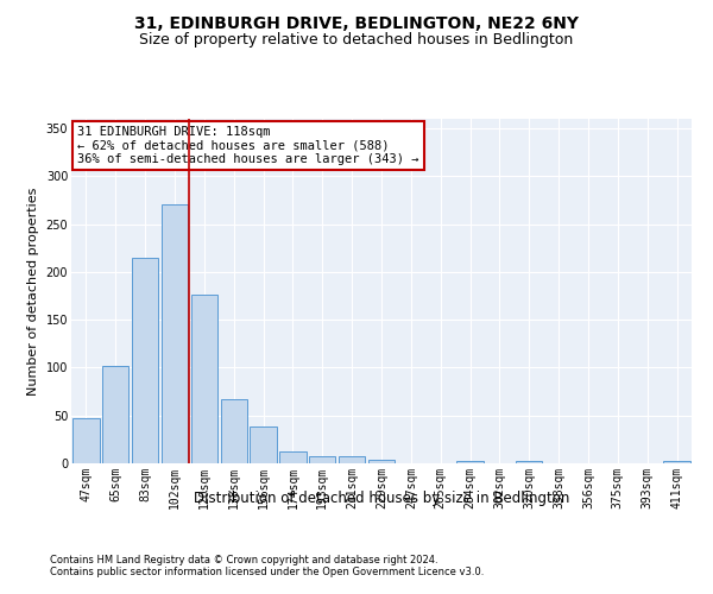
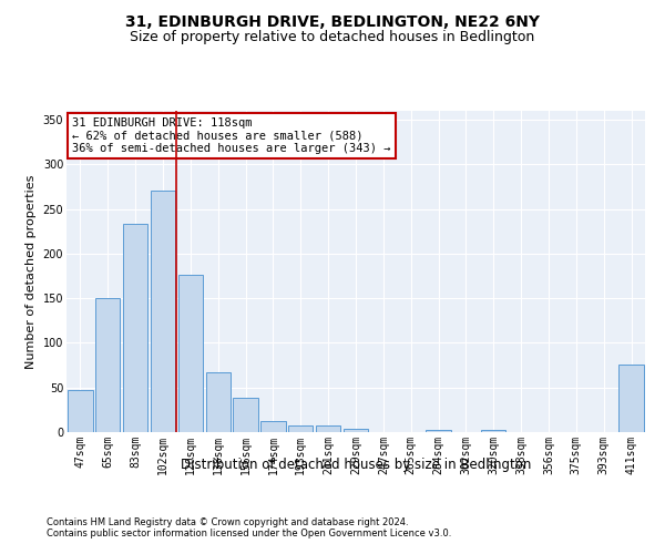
65sqm: 102 -> 150
83sqm: 215 -> 234
411sqm: 3 -> 76
